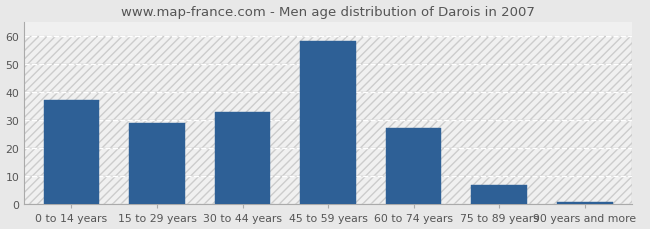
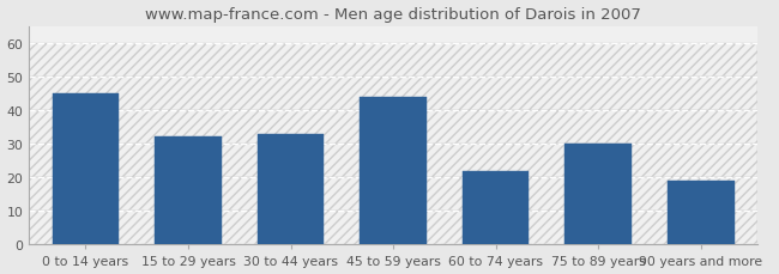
0 to 14 years: 37 -> 45
15 to 29 years: 29 -> 32
45 to 59 years: 58 -> 44
60 to 74 years: 27 -> 22
75 to 89 years: 7 -> 30
90 years and more: 1 -> 19
